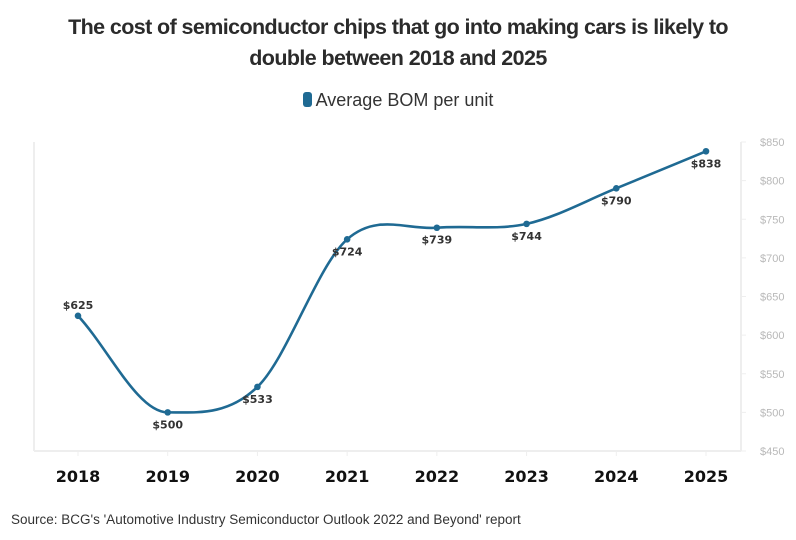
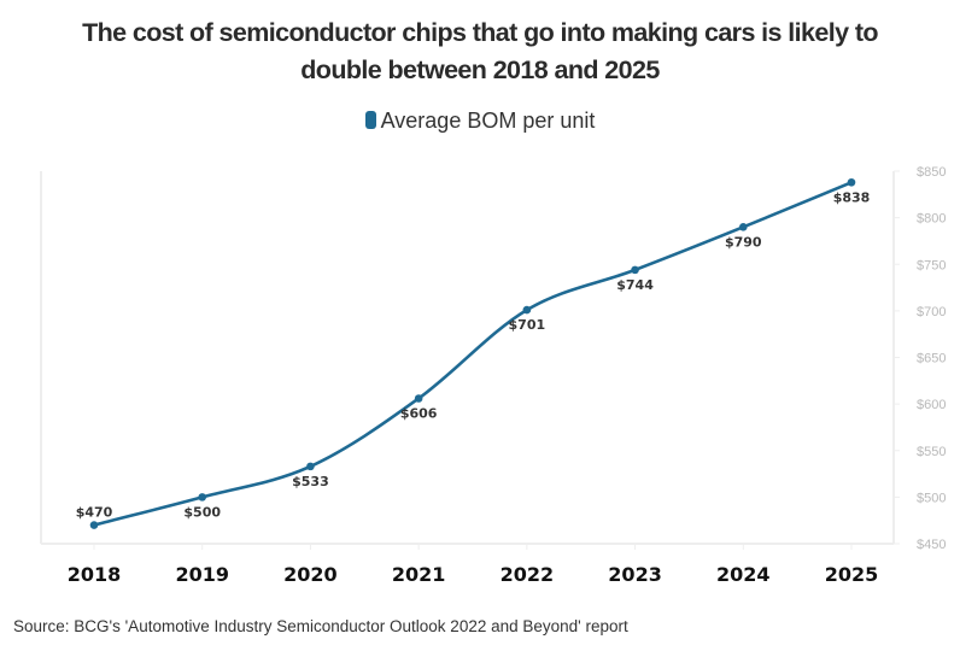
2018: $625 -> $470
2021: $724 -> $606
2022: $739 -> $701
